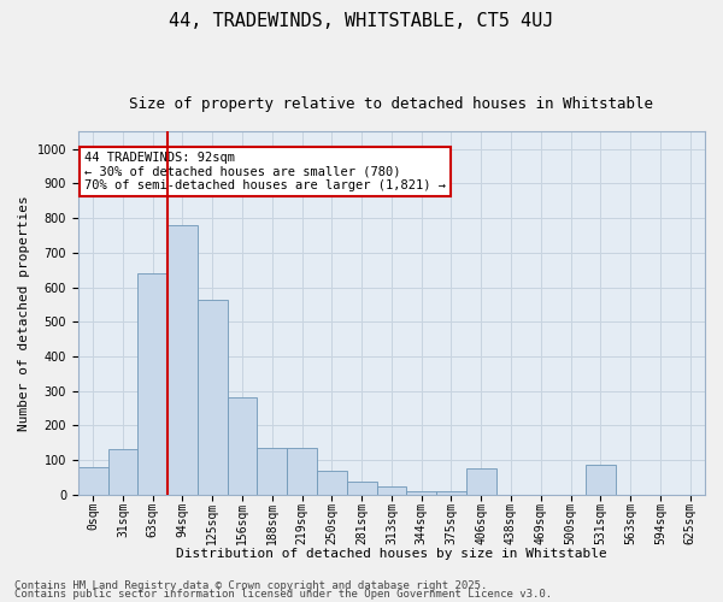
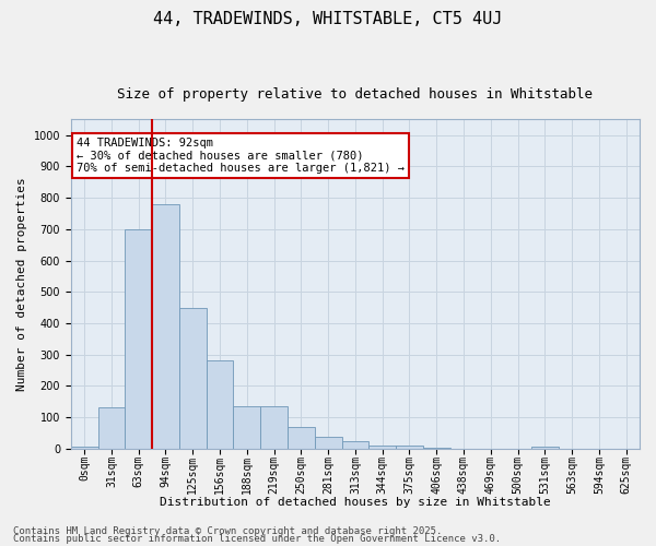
0sqm: 80 -> 5
63sqm: 640 -> 700
125sqm: 565 -> 450
406sqm: 75 -> 3
531sqm: 85 -> 5
